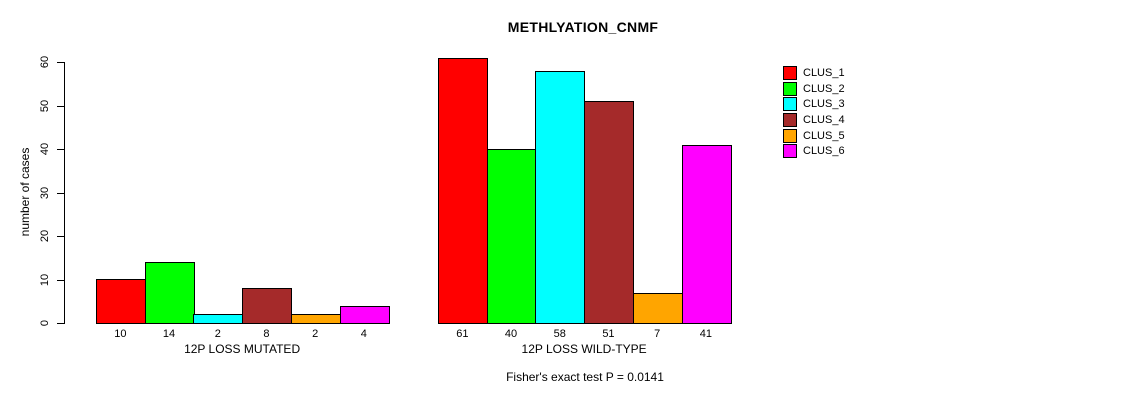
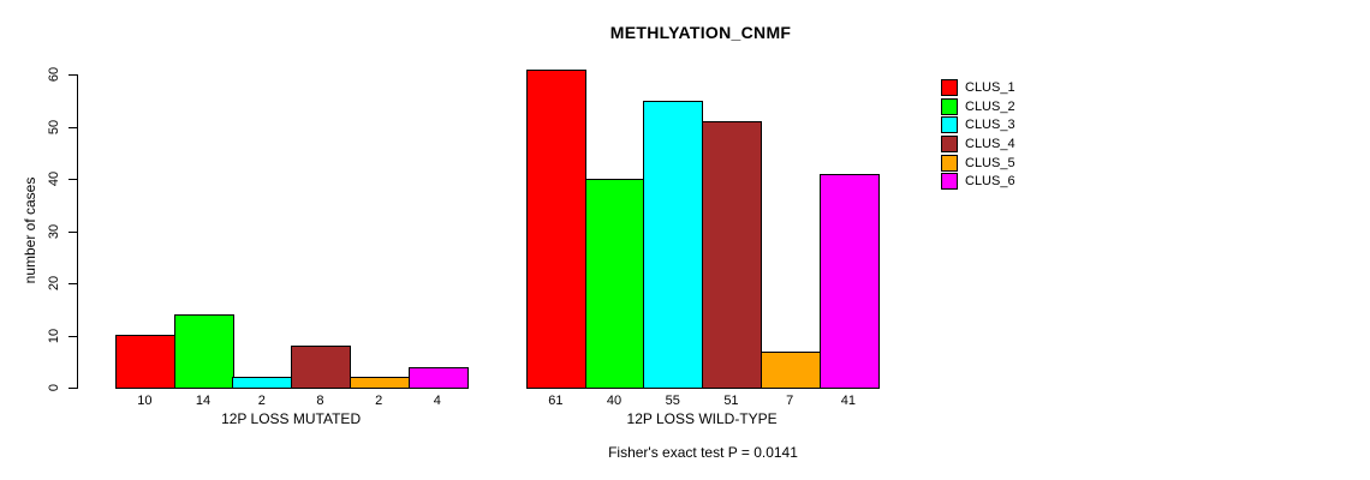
CLUS_3/12P LOSS WILD-TYPE: 58 -> 55
